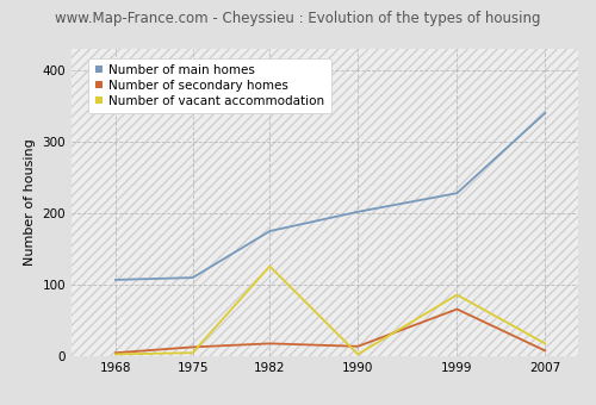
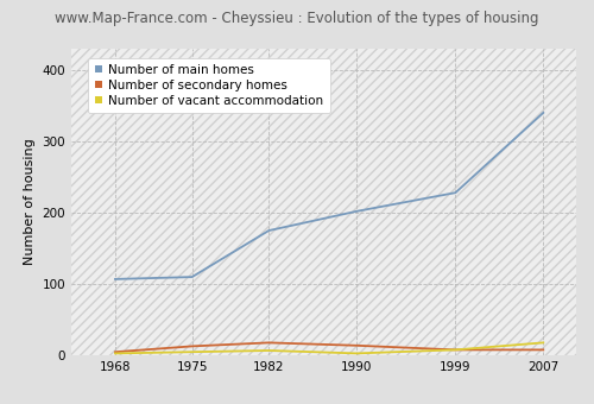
Number of vacant accommodation/1982: 126 -> 7
Number of secondary homes/1999: 66 -> 8
Number of vacant accommodation/1999: 86 -> 8
